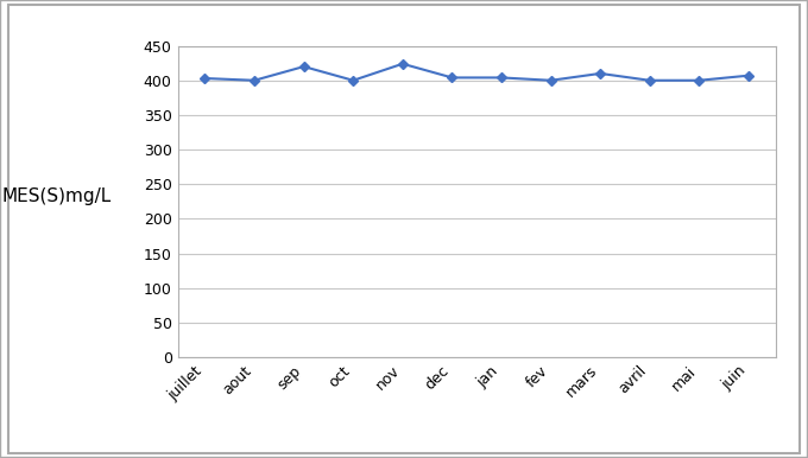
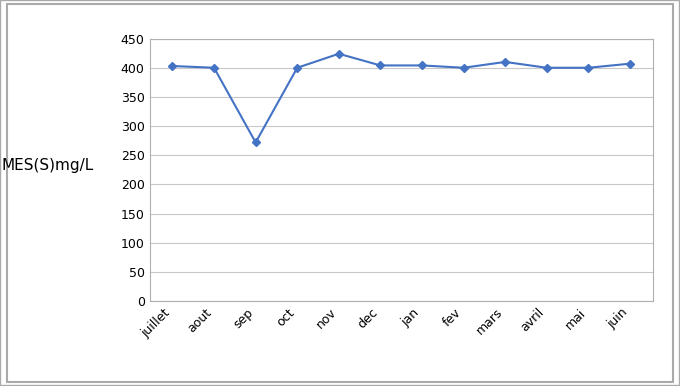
sep: 420 -> 272
